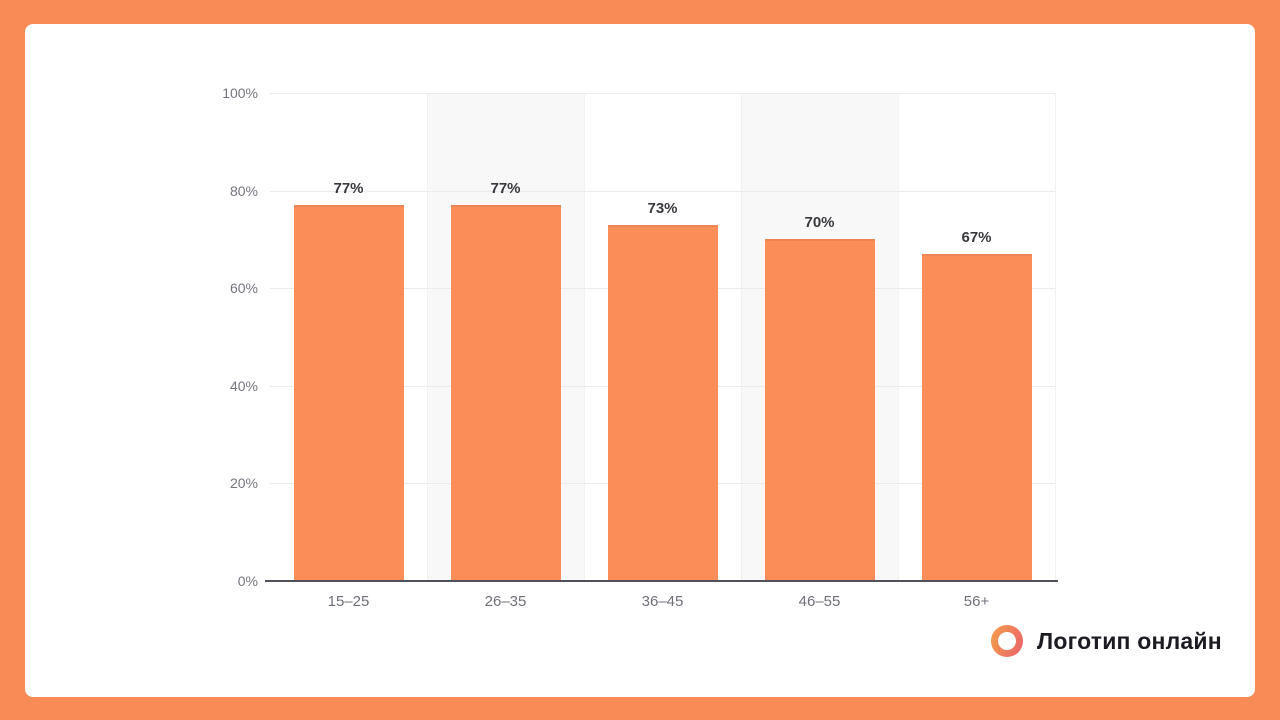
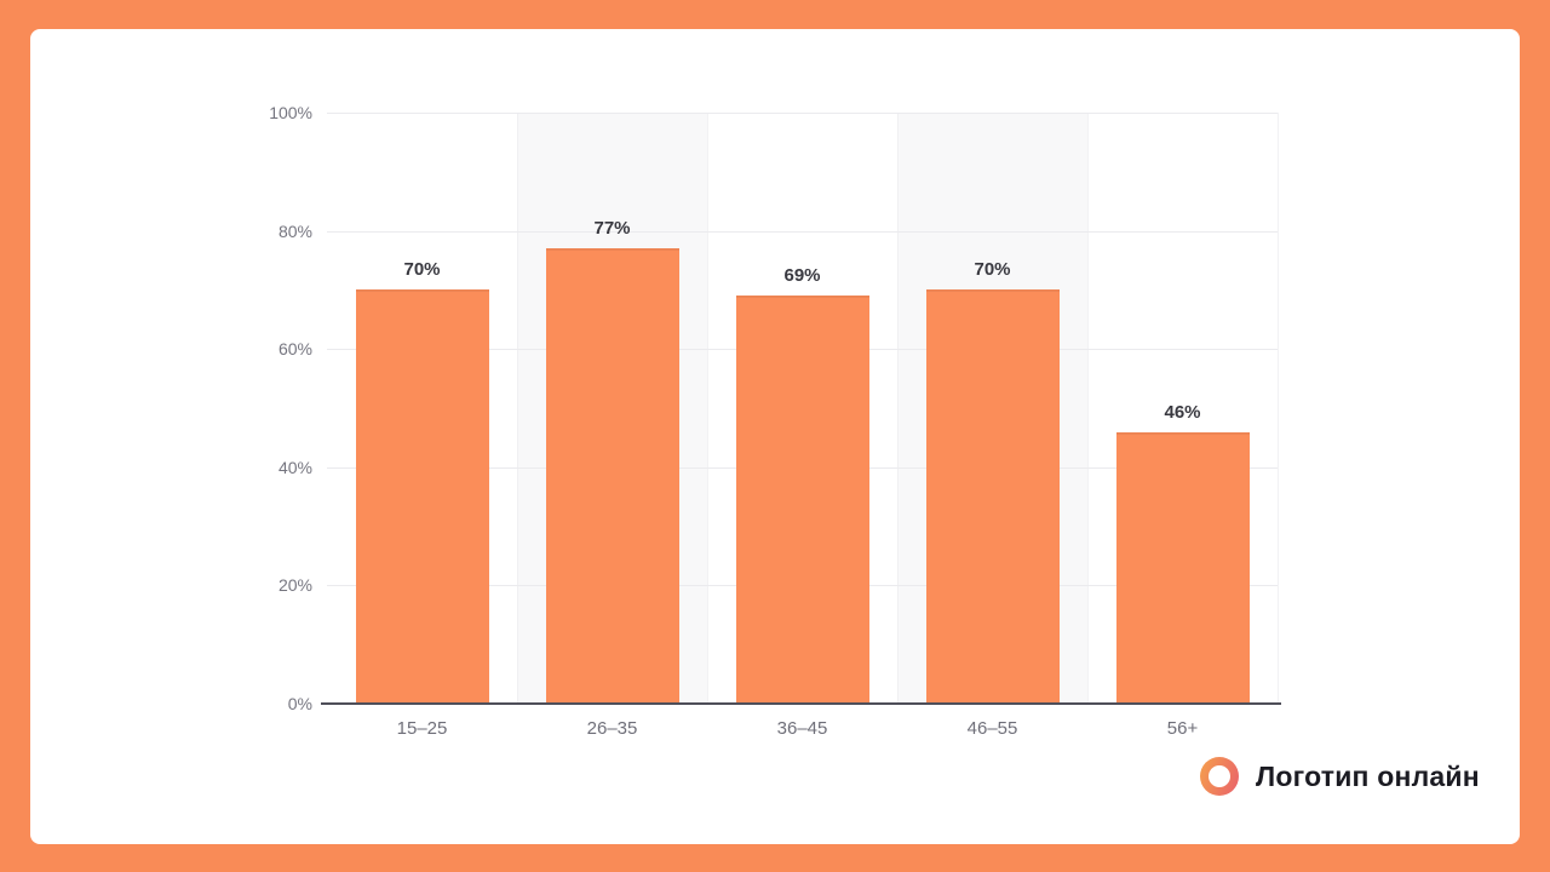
15–25: 77% -> 70%
36–45: 73% -> 69%
56+: 67% -> 46%
